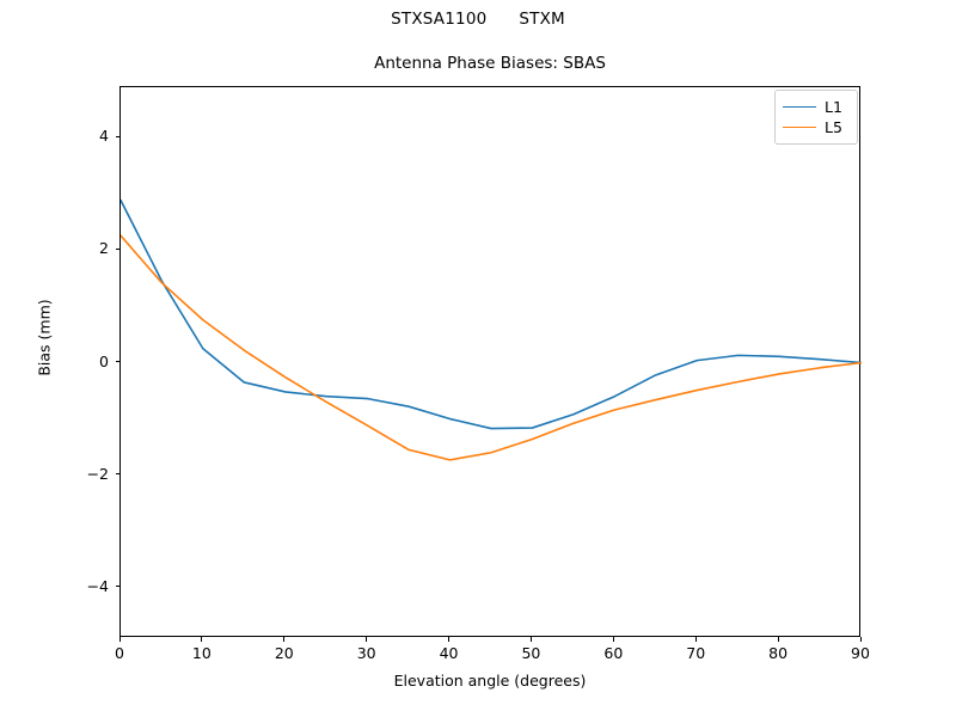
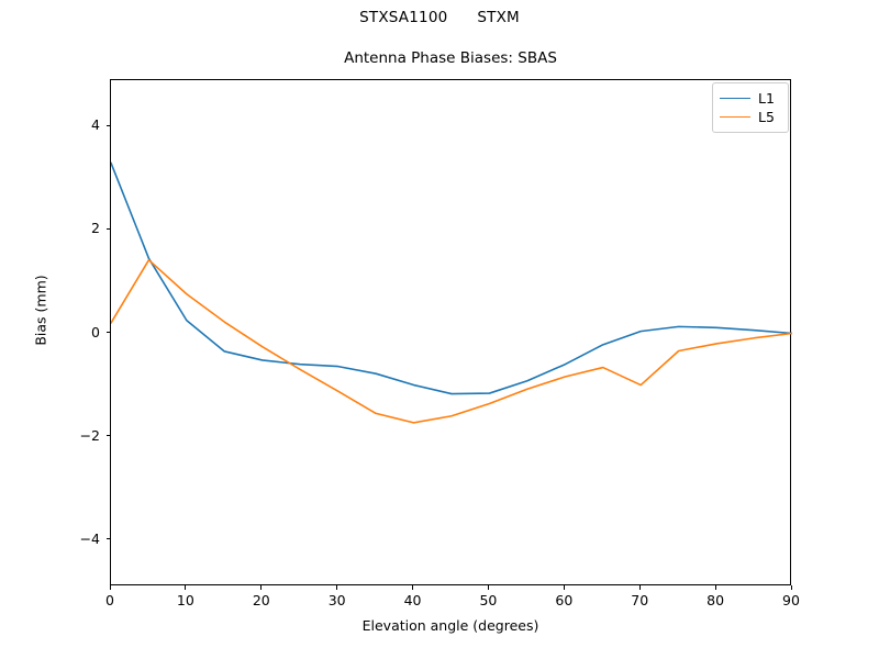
L1/0: 2.9 -> 3.3
L5/0: 2.3 -> 0.2
L5/70: -0.5 -> -1.0
